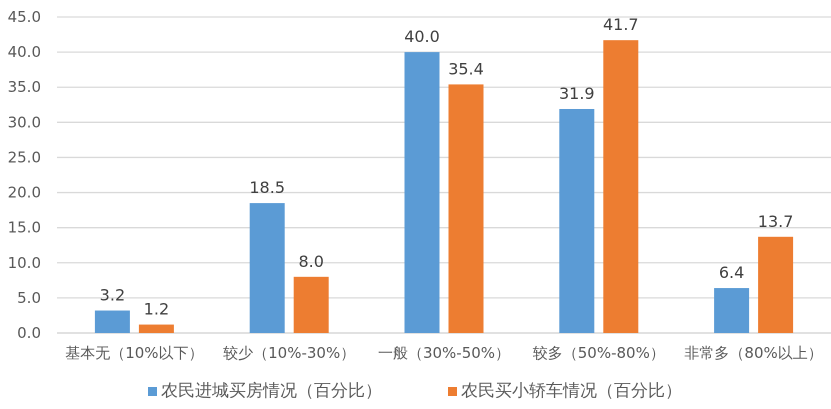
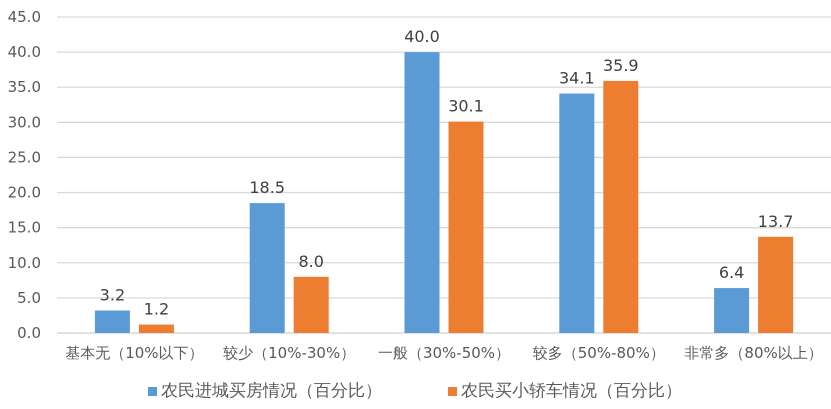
农民买小轿车情况（百分比）/一般（30%-50%）: 35.4 -> 30.1
农民进城买房情况（百分比）/较多（50%-80%）: 31.9 -> 34.1
农民买小轿车情况（百分比）/较多（50%-80%）: 41.7 -> 35.9
